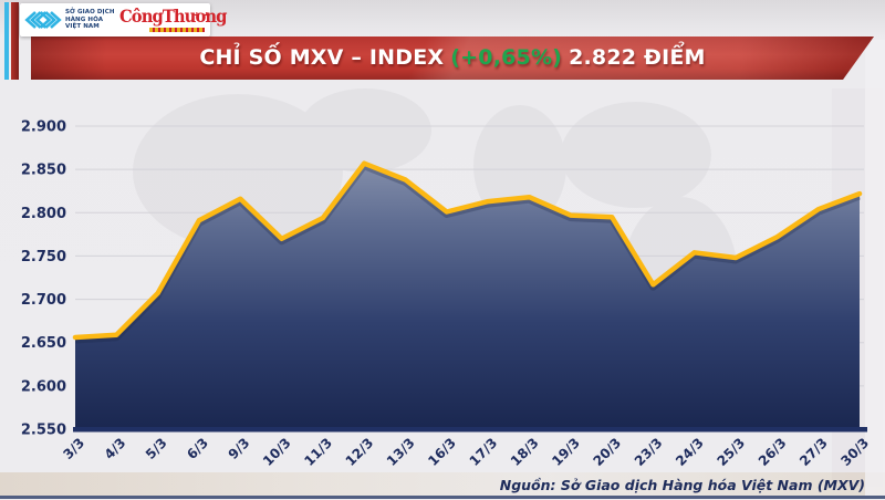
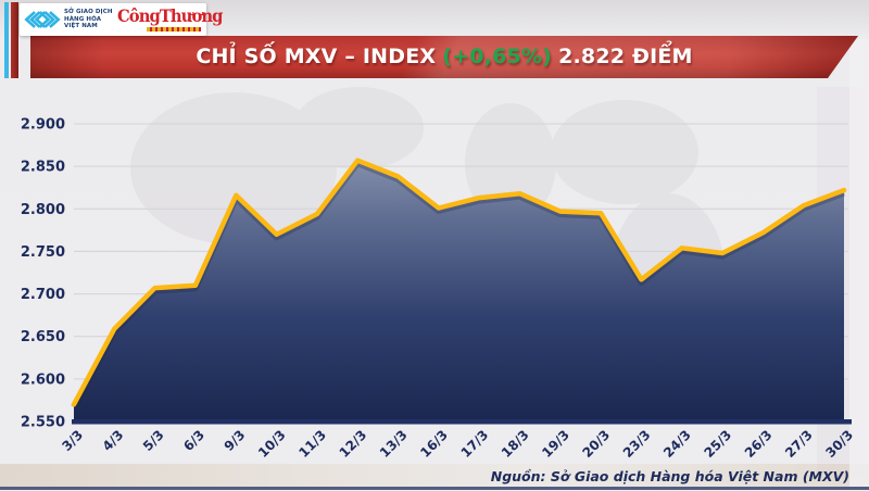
3/3: 2660 -> 2570
6/3: 2790 -> 2710
